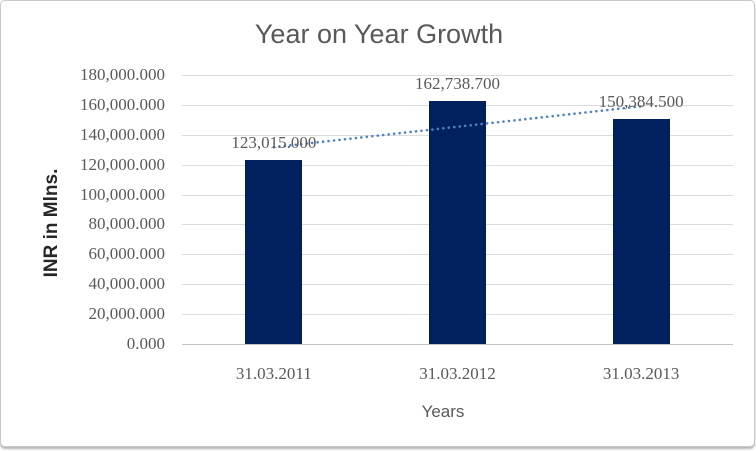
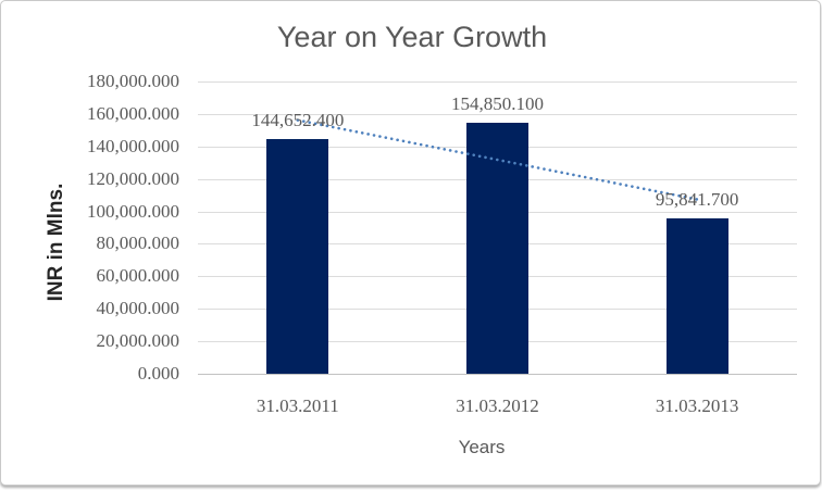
31.03.2011: 123,015.000 -> 144,652.400
31.03.2012: 162,738.700 -> 154,850.100
31.03.2013: 150,384.500 -> 95,841.700
